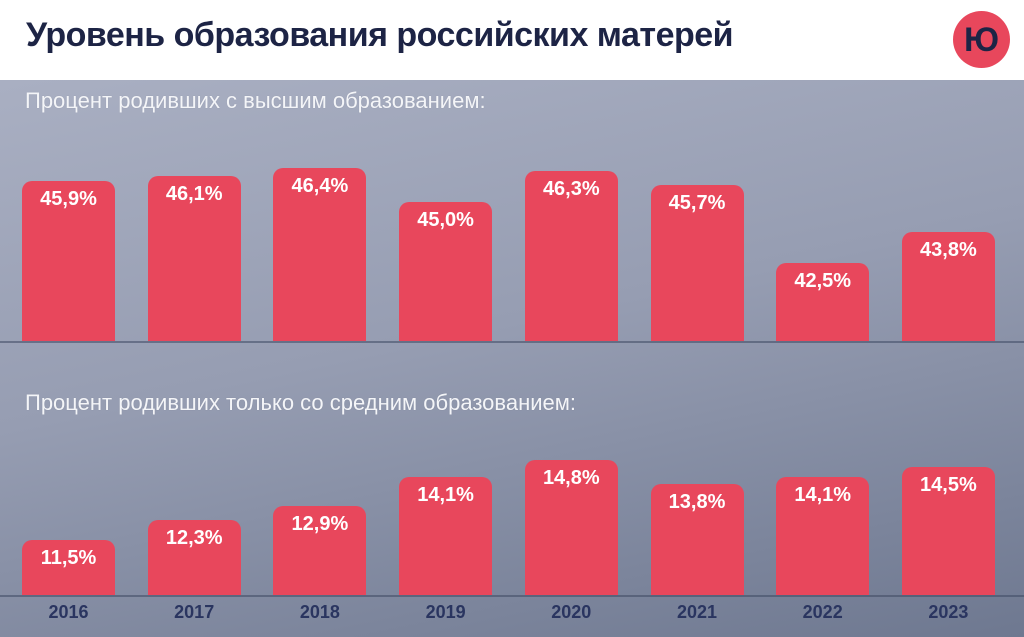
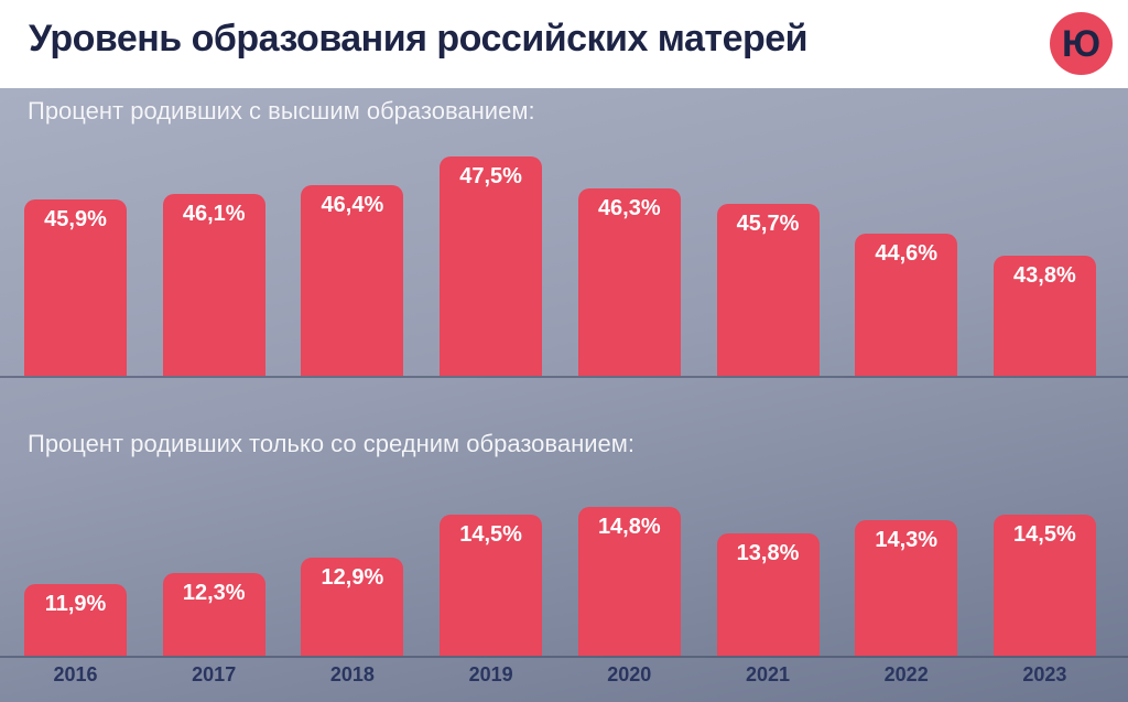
Процент родивших с высшим образованием:/2019: 45,0% -> 47,5%
Процент родивших с высшим образованием:/2022: 42,5% -> 44,6%
Процент родивших только со средним образованием:/2016: 11,5% -> 11,9%
Процент родивших только со средним образованием:/2019: 14,1% -> 14,5%
Процент родивших только со средним образованием:/2022: 14,1% -> 14,3%
